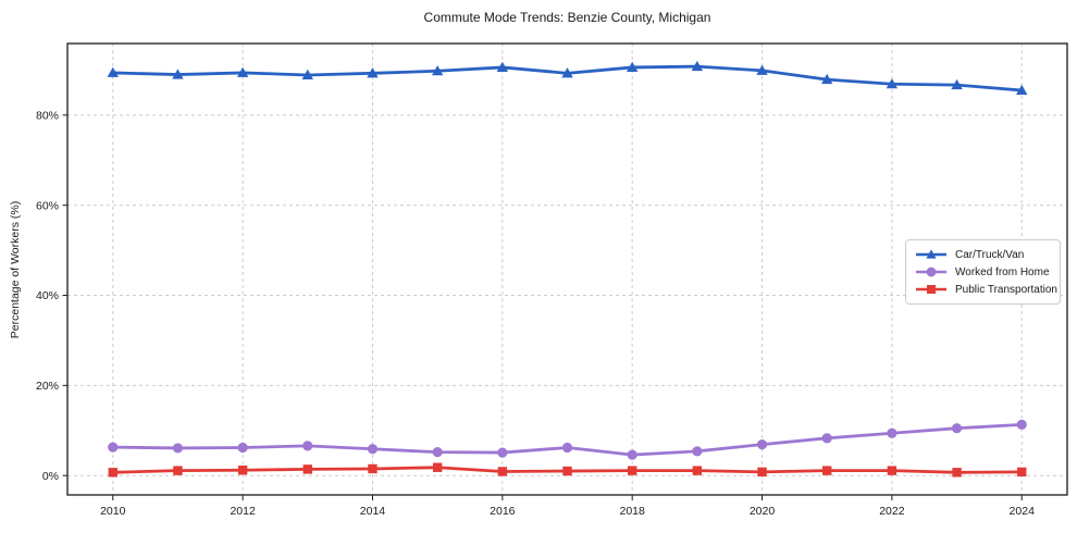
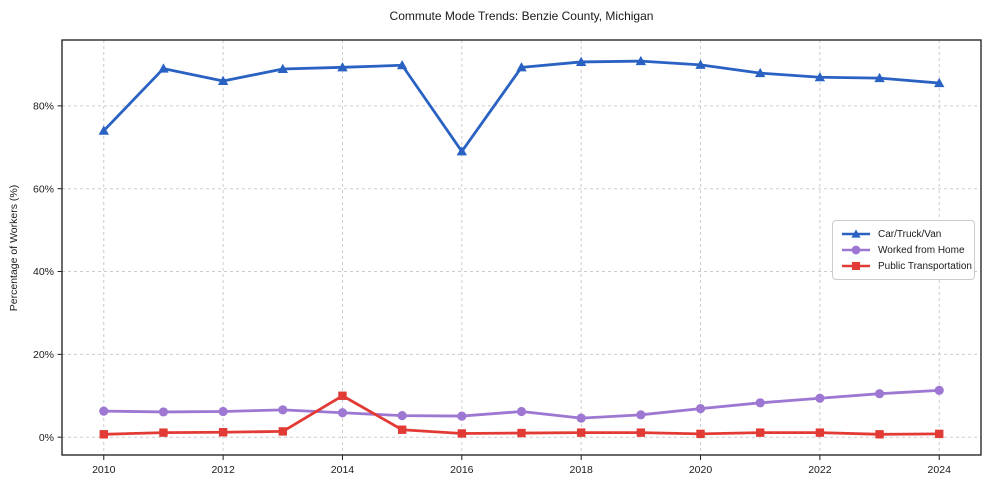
Car/Truck/Van/2010: 89% -> 74%
Car/Truck/Van/2012: 89% -> 86%
Public Transportation/2014: 2% -> 10%
Car/Truck/Van/2016: 91% -> 69%
